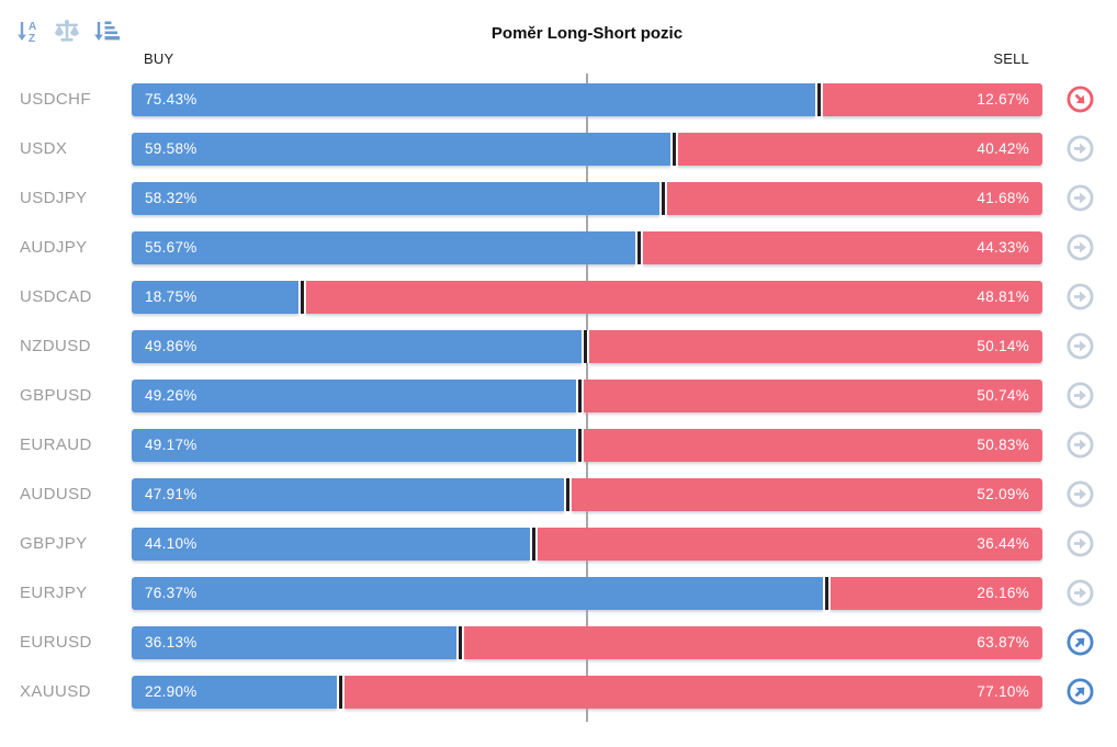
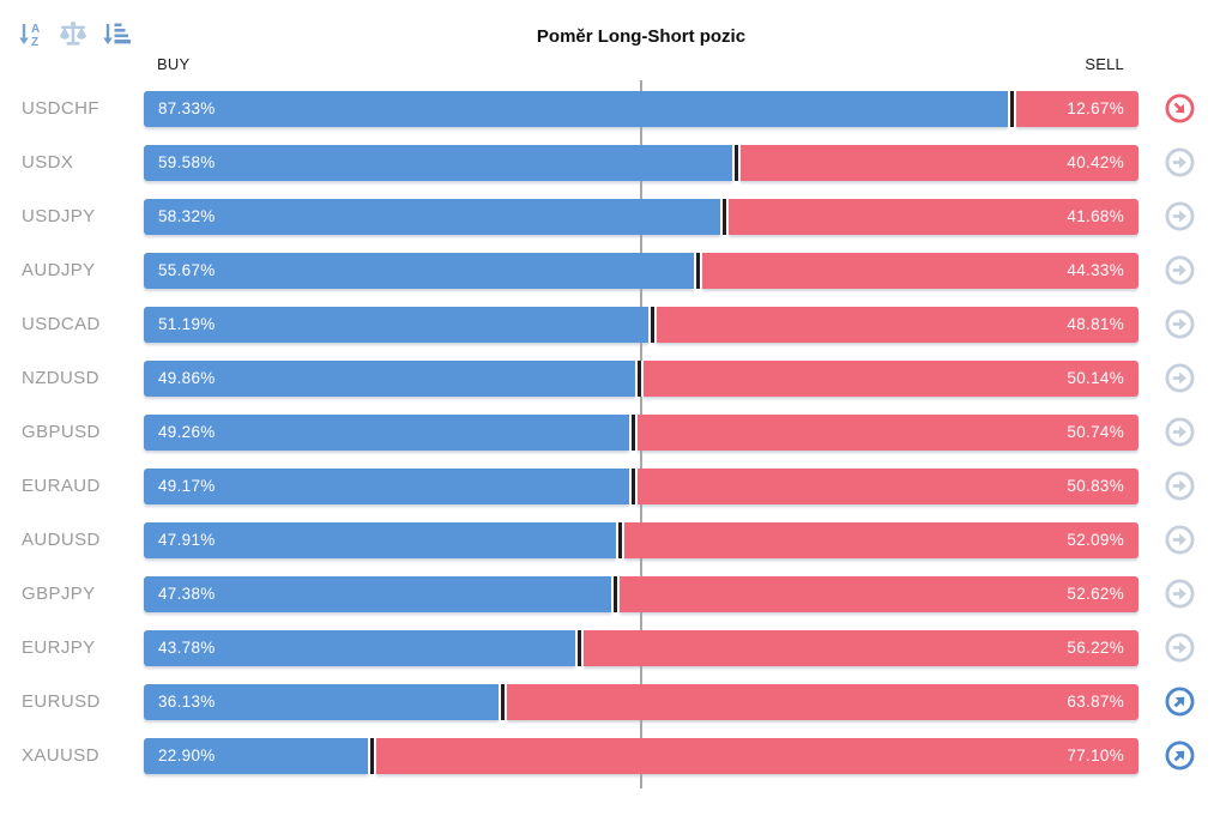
BUY/USDCHF: 75.43% -> 87.33%
BUY/USDCAD: 18.75% -> 51.19%
BUY/GBPJPY: 44.10% -> 47.38%
SELL/GBPJPY: 36.44% -> 52.62%
BUY/EURJPY: 76.37% -> 43.78%
SELL/EURJPY: 26.16% -> 56.22%
